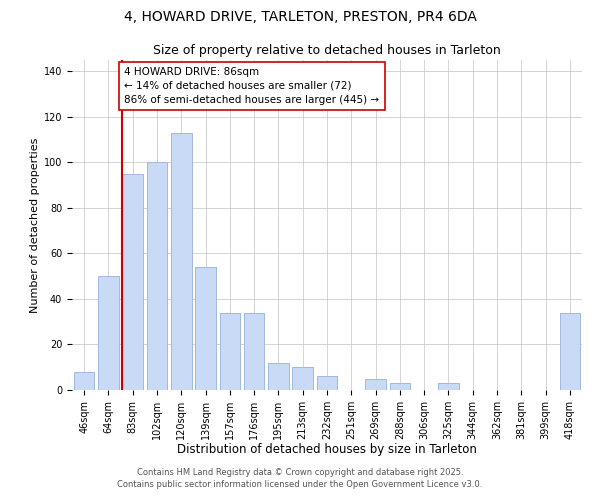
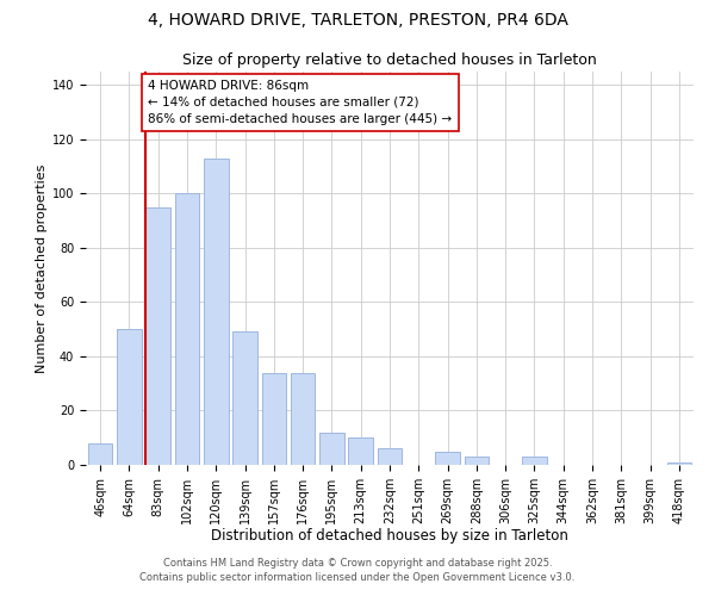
139sqm: 54 -> 49
418sqm: 34 -> 1
